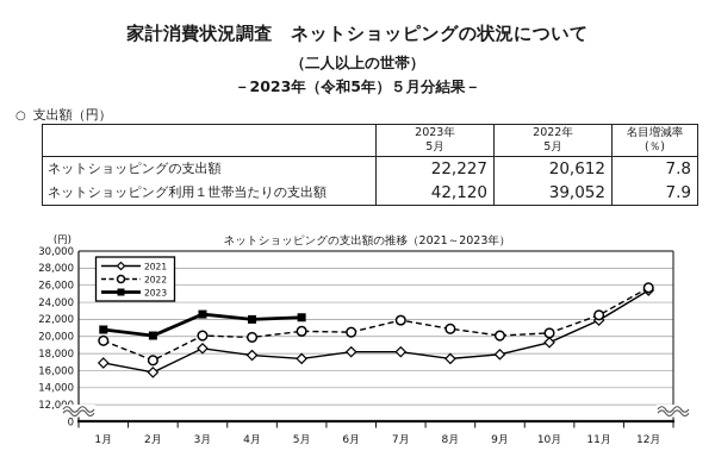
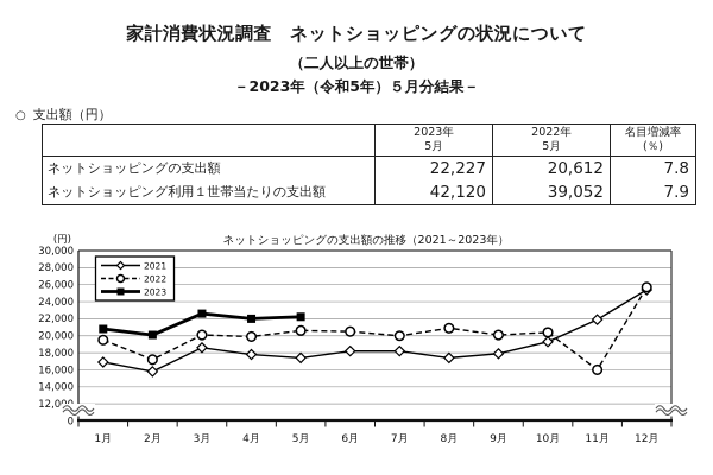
2022/7月: 22000 -> 20000
2022/11月: 22000 -> 16000
